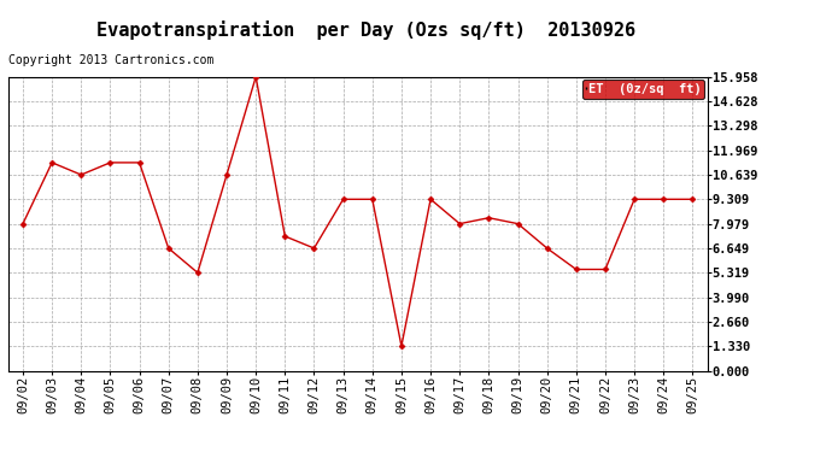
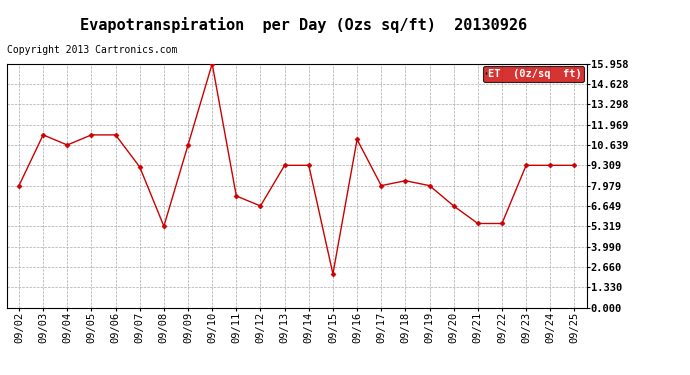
09/07: 6.6 -> 9.2
09/15: 1.3 -> 2.2
09/16: 9.3 -> 11.0
